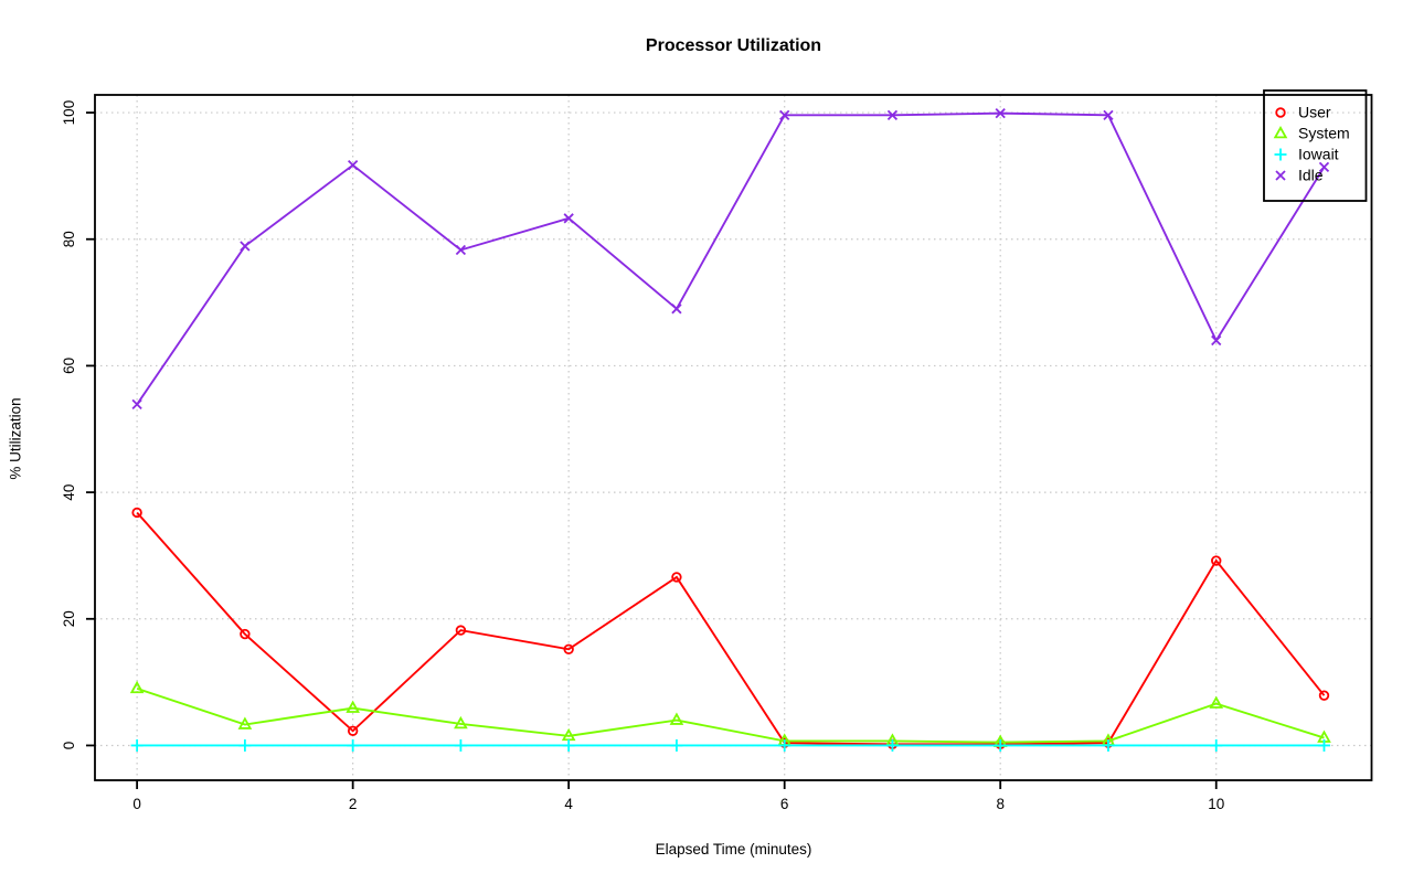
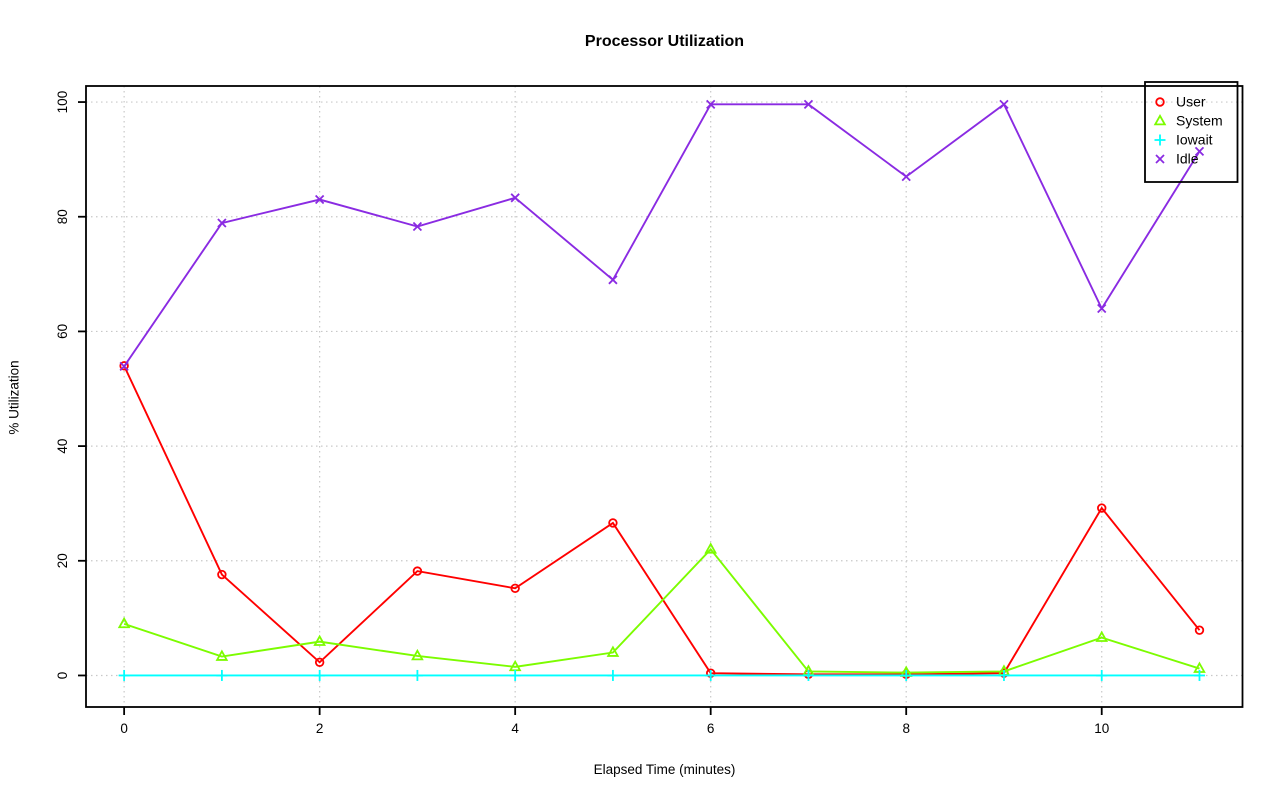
User/0: 37 -> 54
Idle/2: 92 -> 83
System/6: 1 -> 22
Idle/8: 100 -> 87
